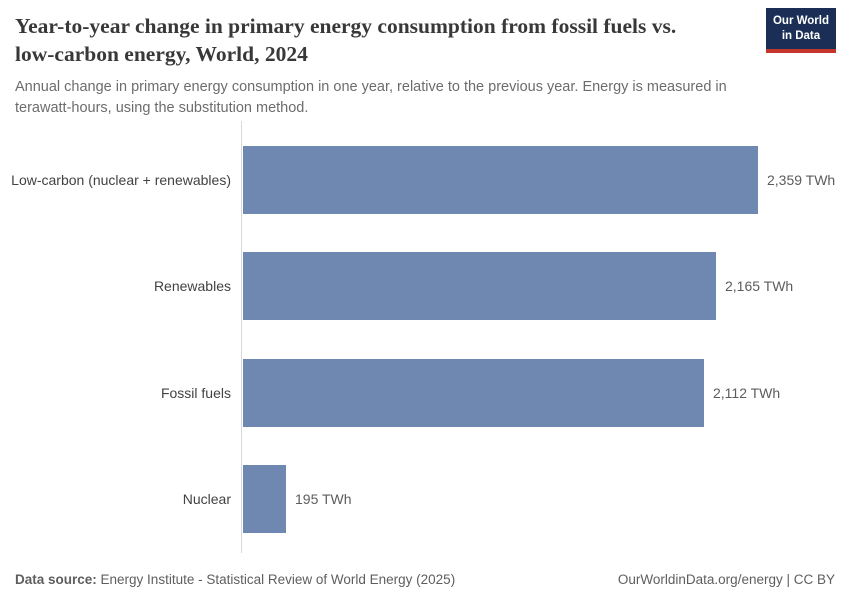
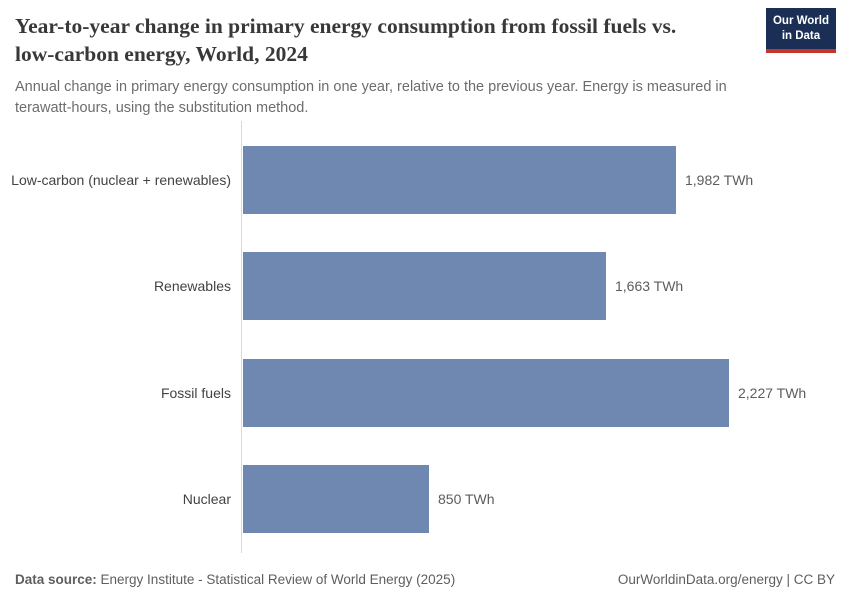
Low-carbon (nuclear + renewables): 2,359 -> 1,982
Renewables: 2,165 -> 1,663
Fossil fuels: 2,112 -> 2,227
Nuclear: 195 -> 850
